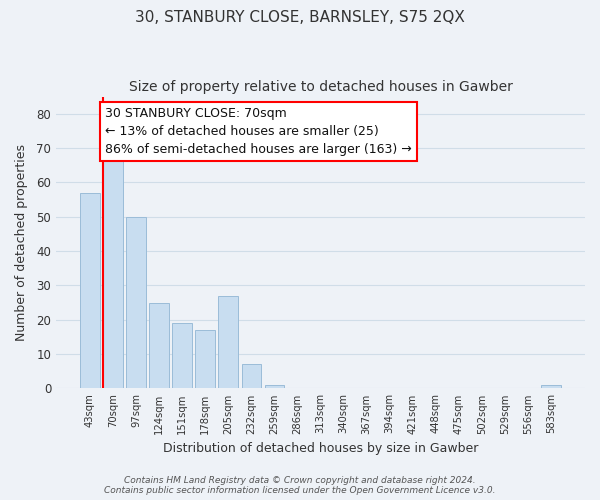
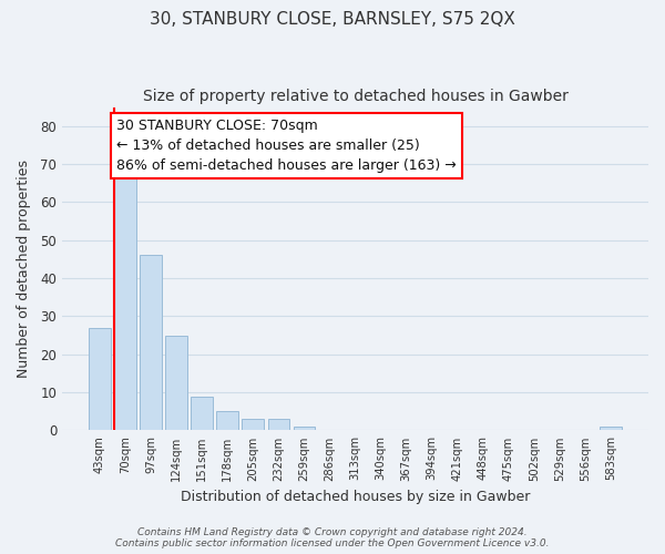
43sqm: 57 -> 27
97sqm: 50 -> 46
151sqm: 19 -> 9
178sqm: 17 -> 5
205sqm: 27 -> 3
232sqm: 7 -> 3
